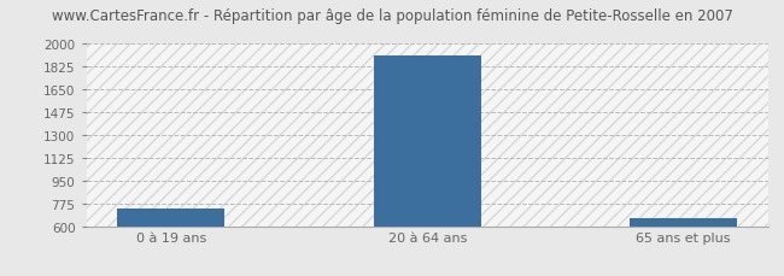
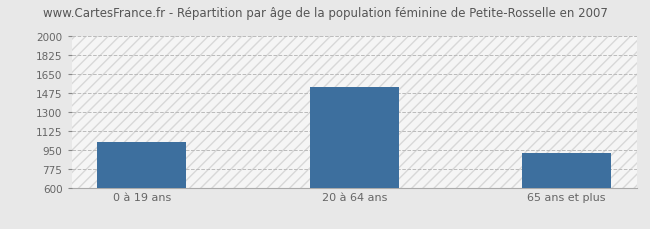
0 à 19 ans: 740 -> 1020
20 à 64 ans: 1900 -> 1530
65 ans et plus: 660 -> 920
